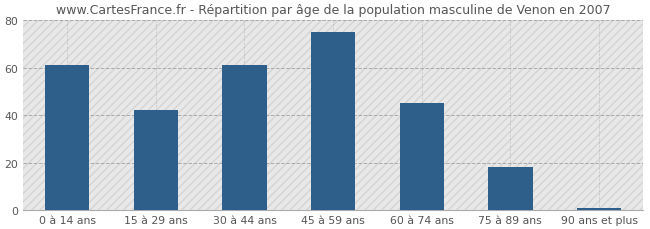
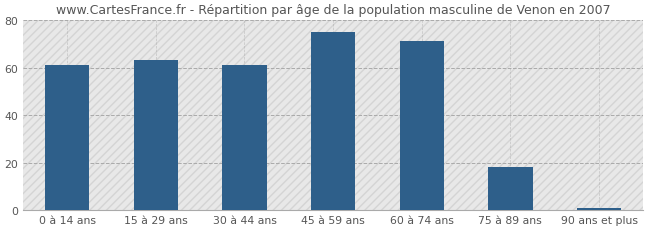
15 à 29 ans: 42 -> 63
60 à 74 ans: 45 -> 71
